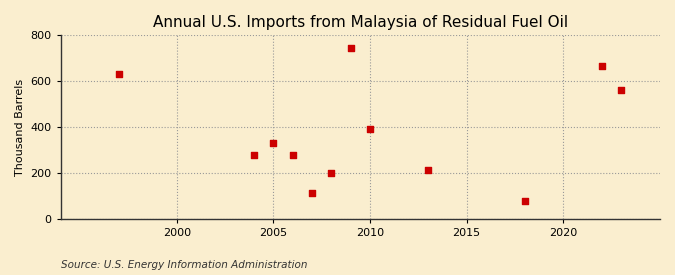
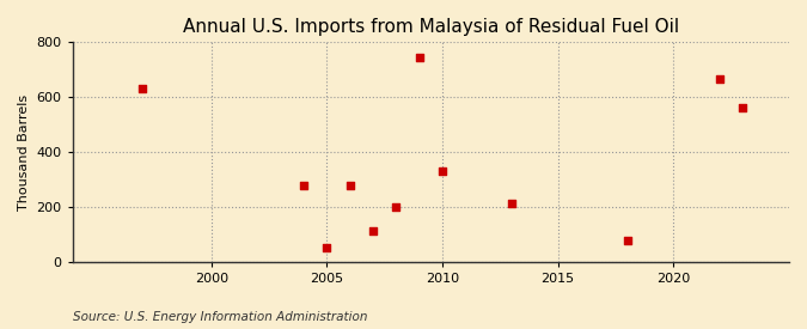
2005: 330 -> 50
2010: 390 -> 330
